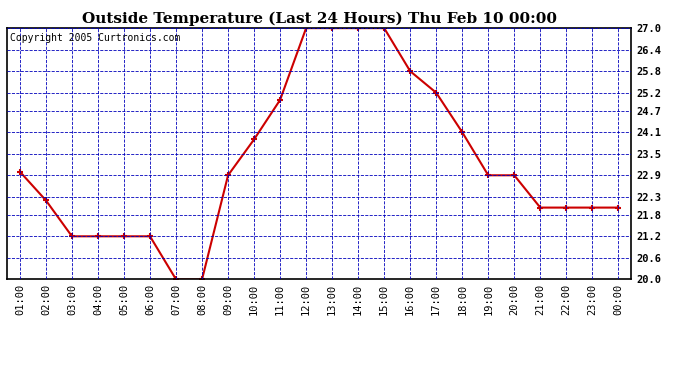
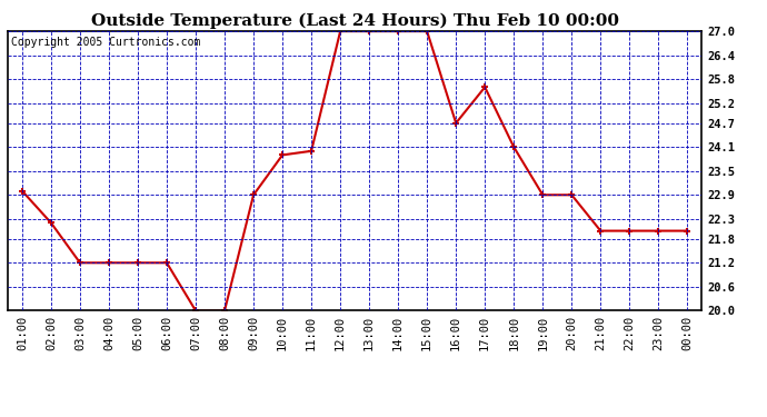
11:00: 25.0 -> 24.0
16:00: 25.8 -> 24.7
17:00: 25.2 -> 25.6
